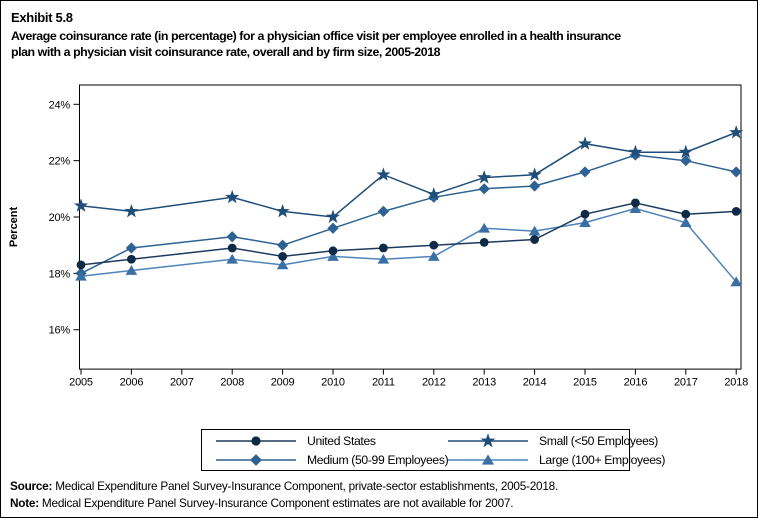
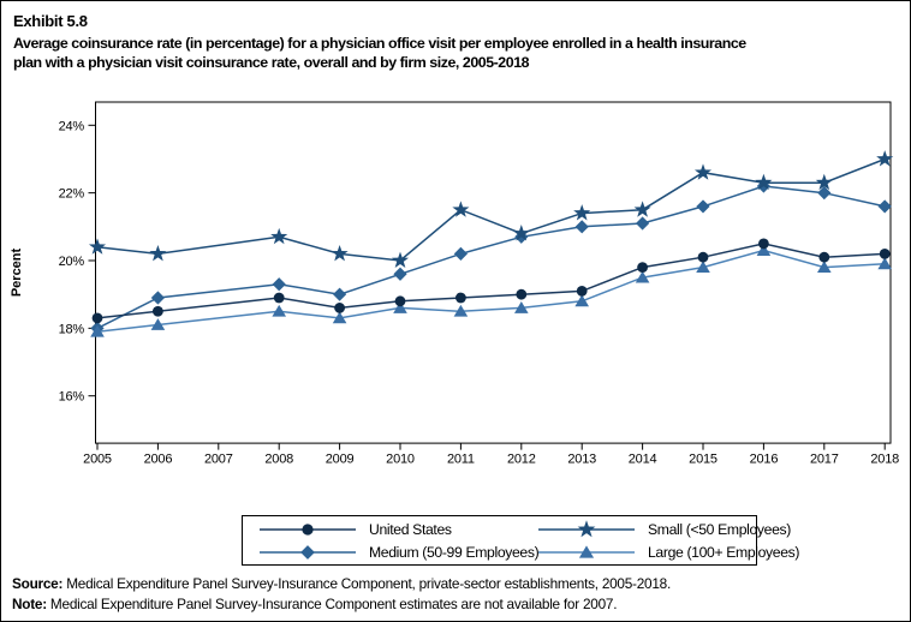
Large (100+ Employees)/2013: 19.6% -> 18.8%
United States/2014: 19.2% -> 19.8%
Large (100+ Employees)/2018: 17.7% -> 19.9%
